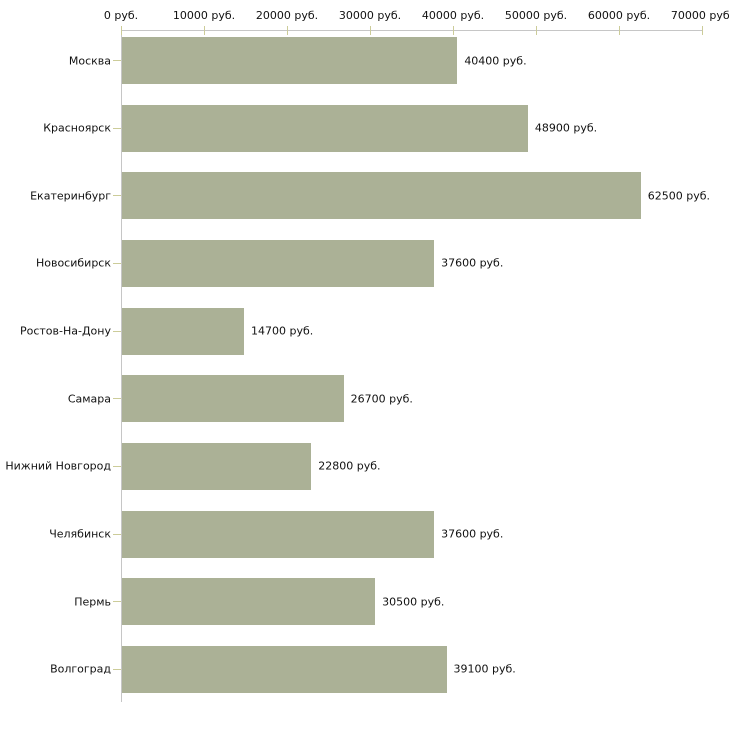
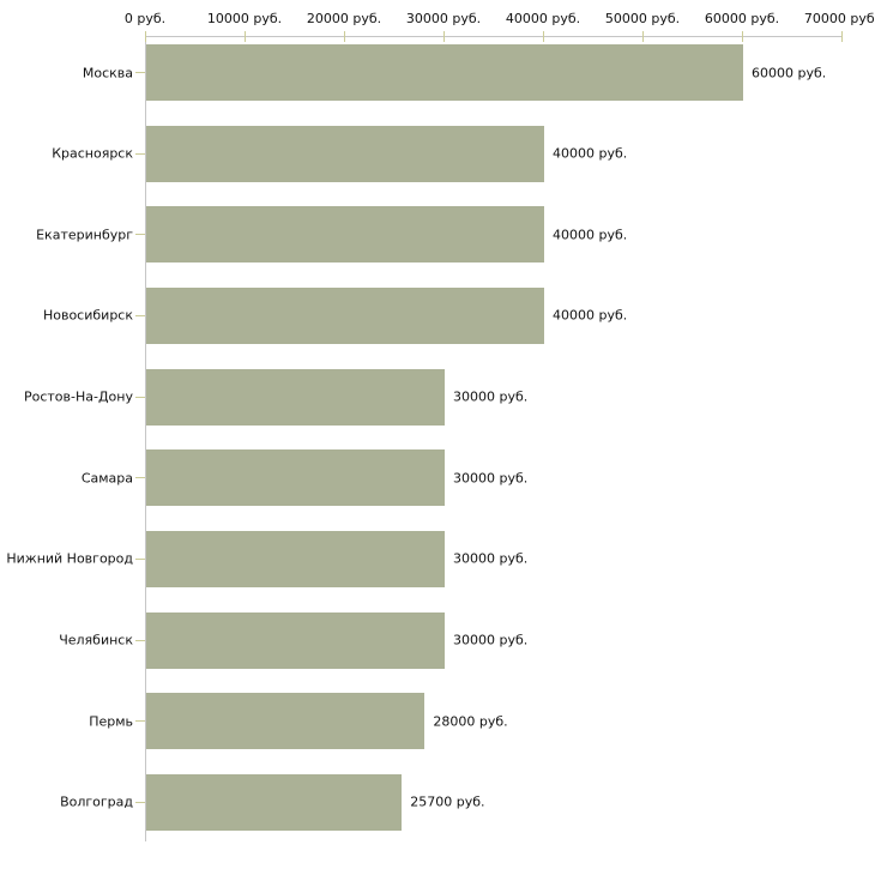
Москва: 40400 -> 60000
Красноярск: 48900 -> 40000
Екатеринбург: 62500 -> 40000
Новосибирск: 37600 -> 40000
Ростов-На-Дону: 14700 -> 30000
Самара: 26700 -> 30000
Нижний Новгород: 22800 -> 30000
Челябинск: 37600 -> 30000
Пермь: 30500 -> 28000
Волгоград: 39100 -> 25700
